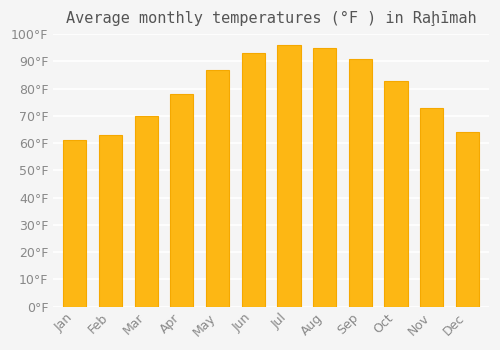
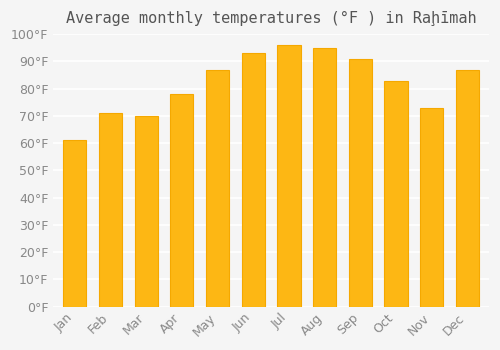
Feb: 63°F -> 71°F
Dec: 64°F -> 87°F
